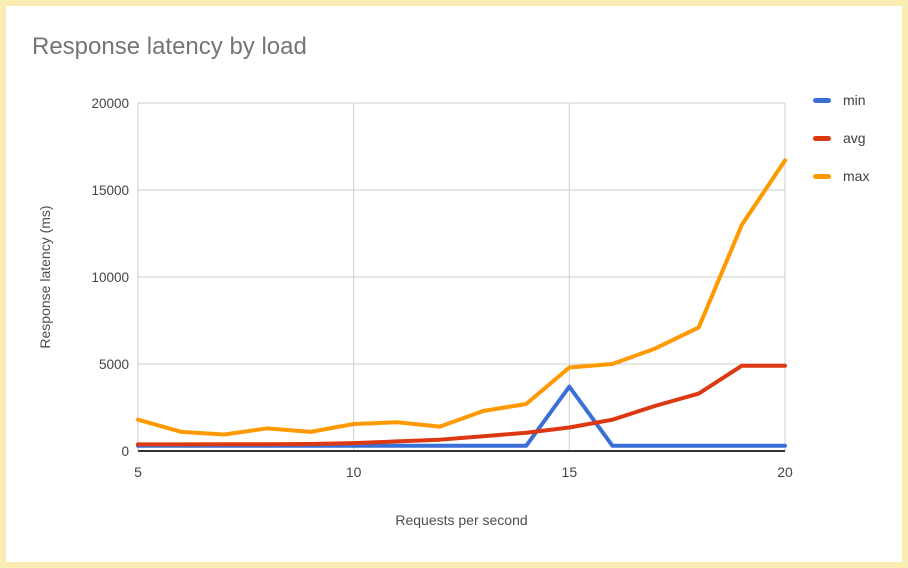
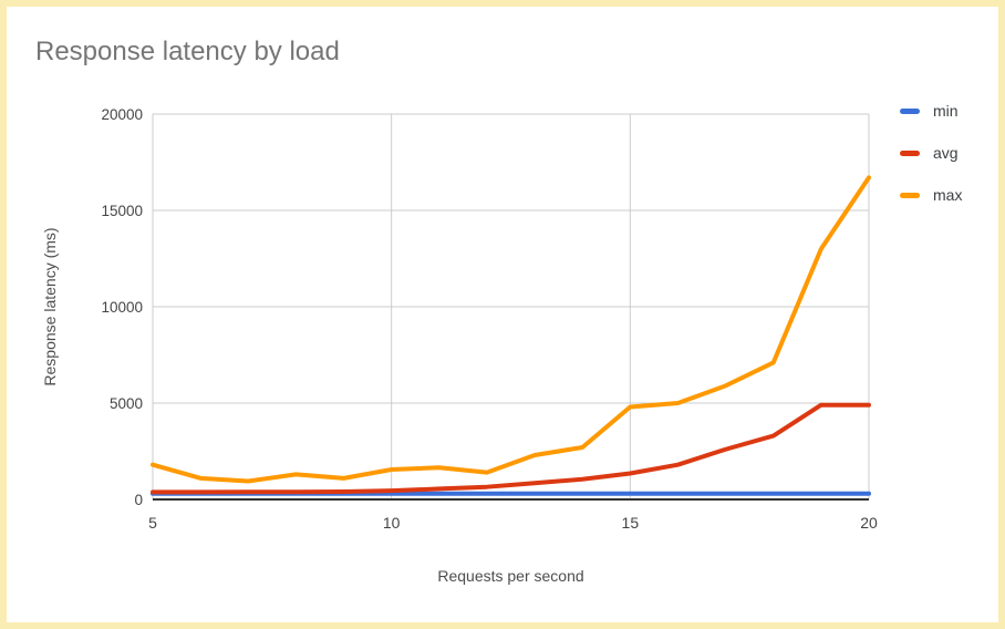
min/15: 3700 -> 300
